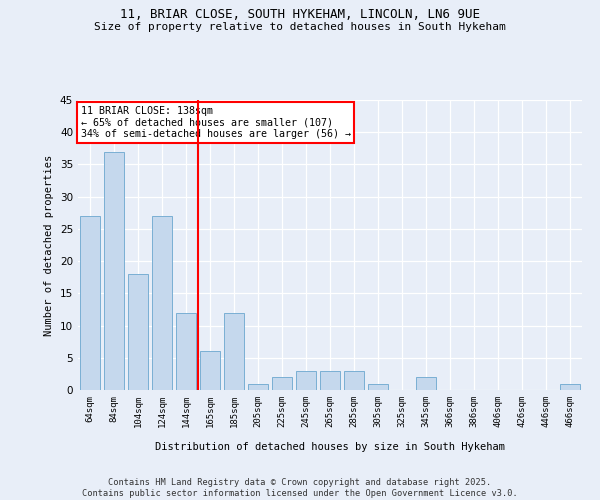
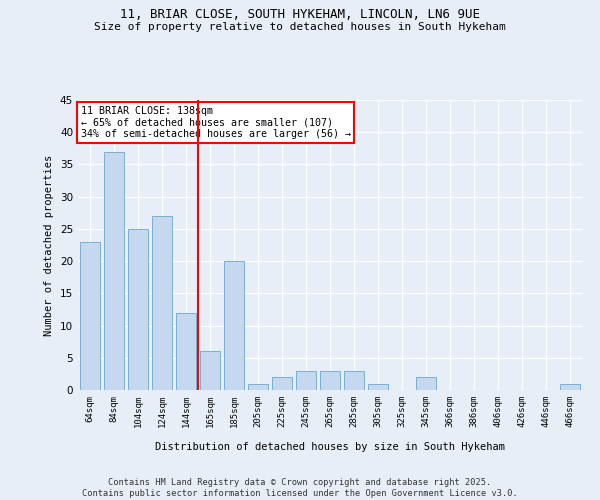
64sqm: 27 -> 23
104sqm: 18 -> 25
185sqm: 12 -> 20
